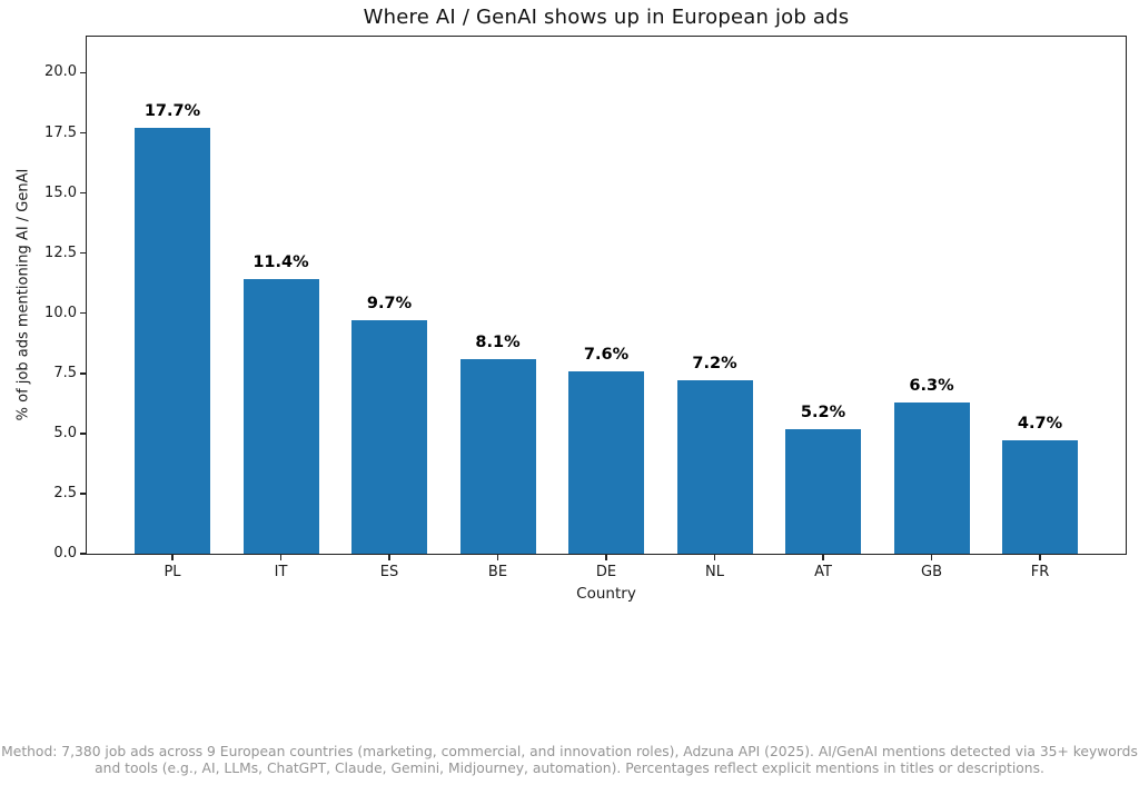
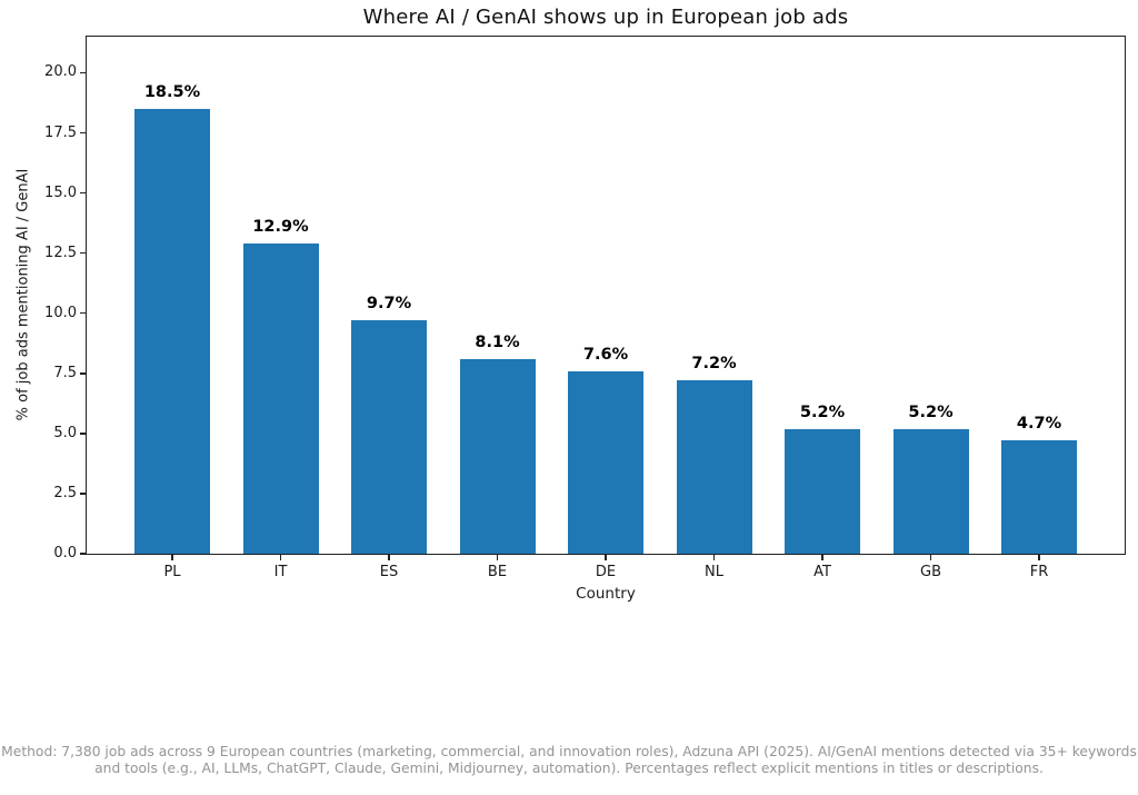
PL: 17.7% -> 18.5%
IT: 11.4% -> 12.9%
GB: 6.3% -> 5.2%
